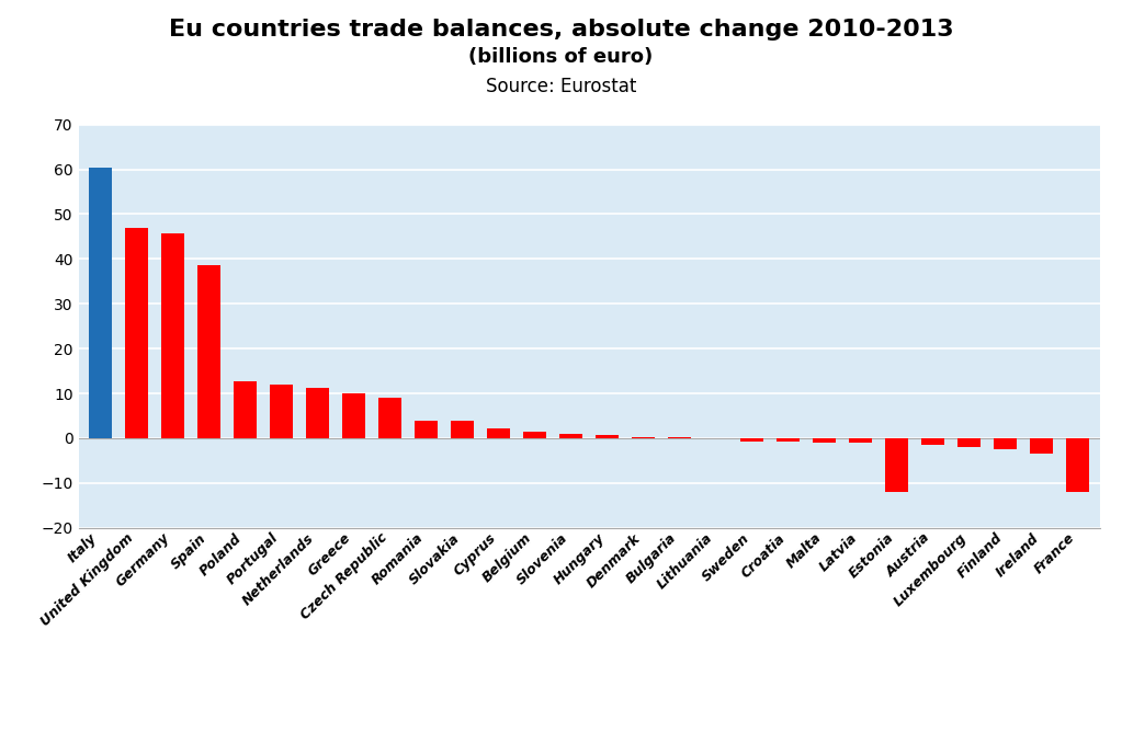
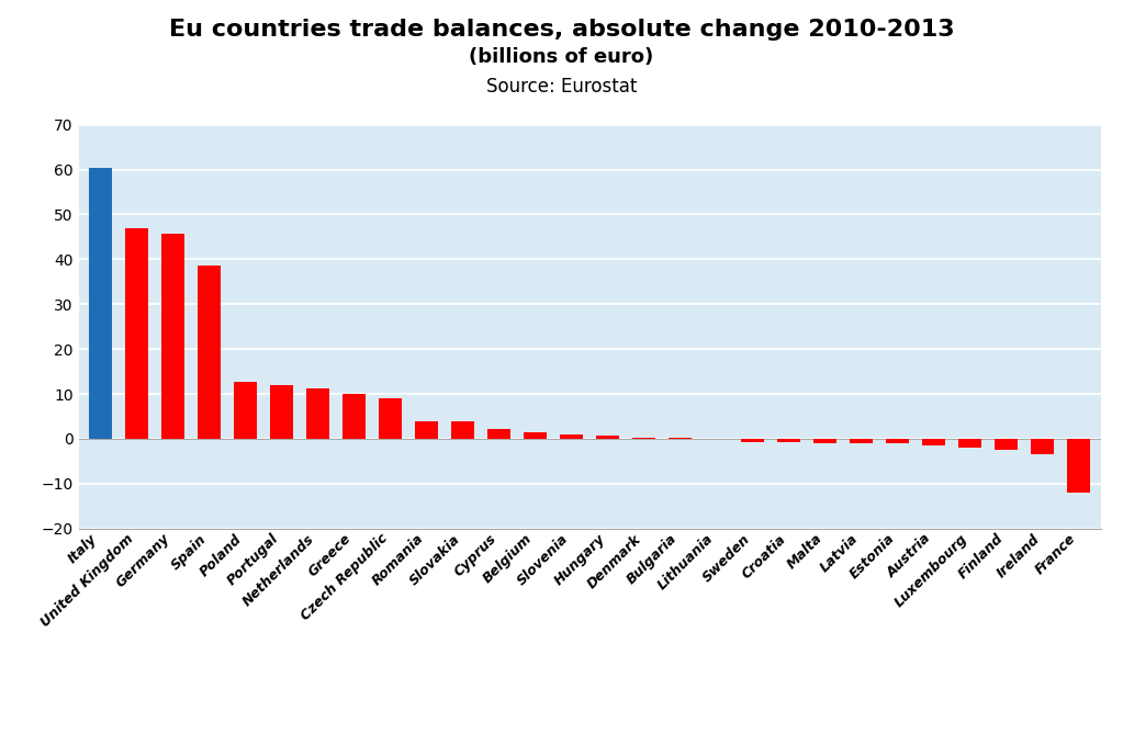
Estonia: -12.0 -> -1.1
